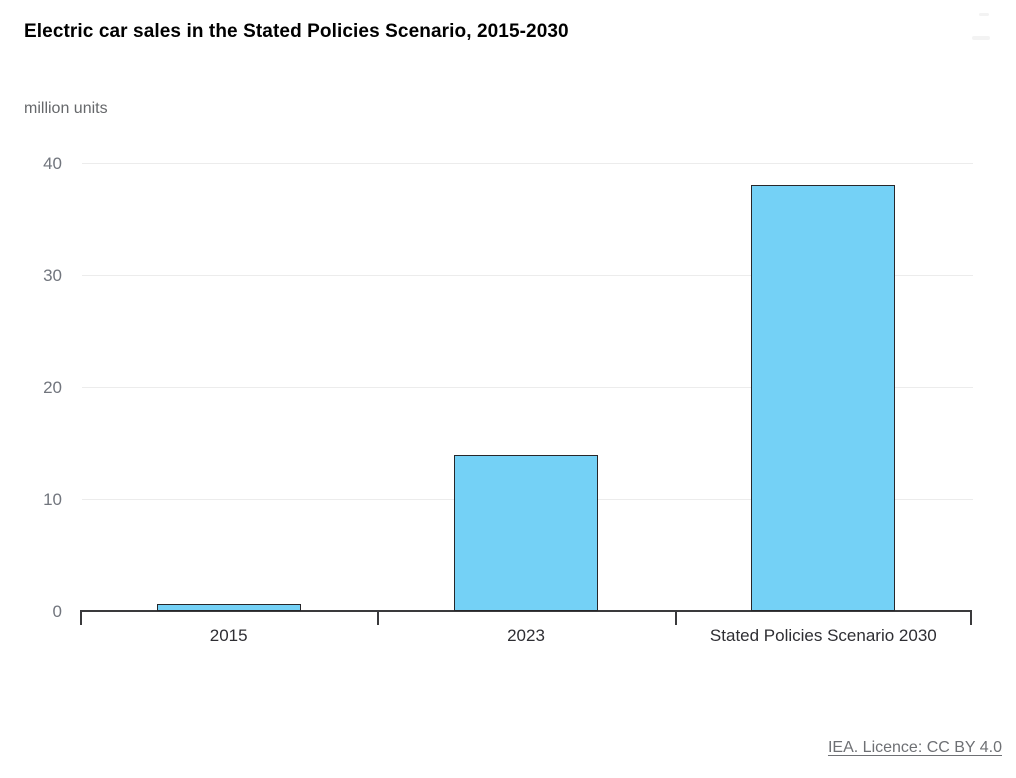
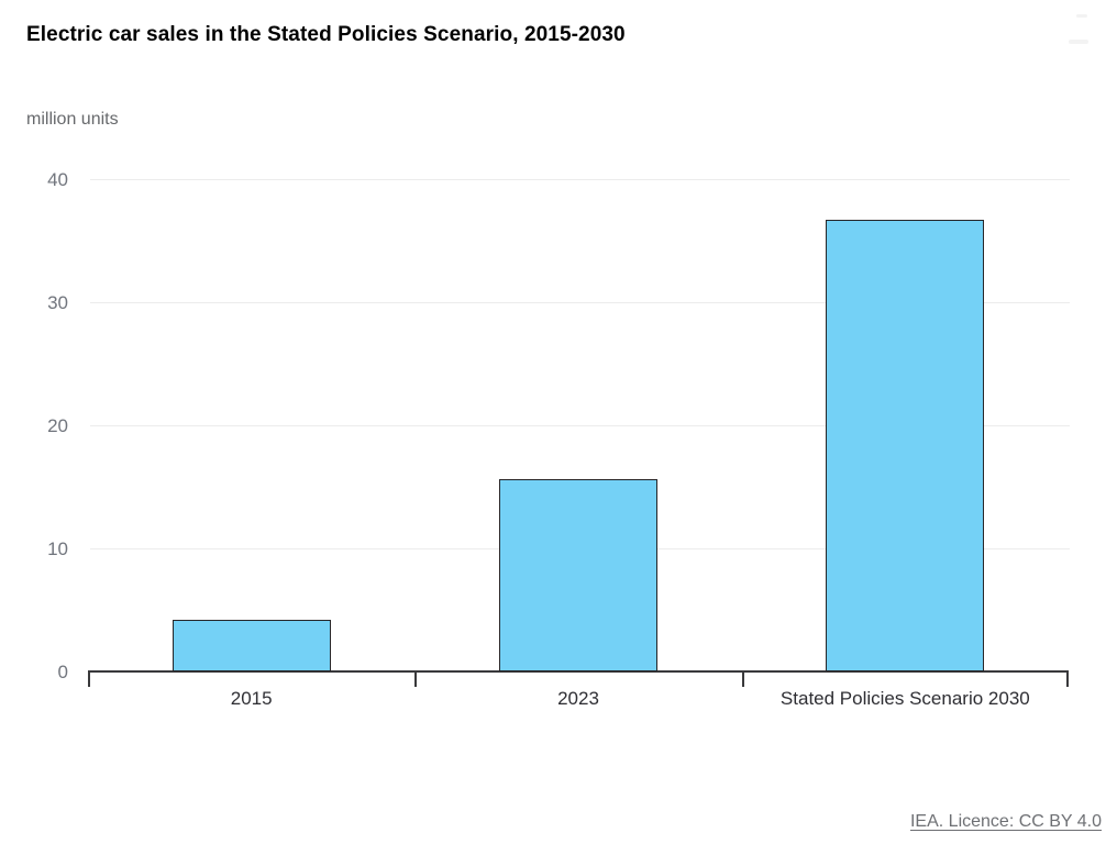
2015: 0.6 -> 4.2
2023: 13.9 -> 15.6
Stated Policies Scenario 2030: 38.0 -> 36.7
